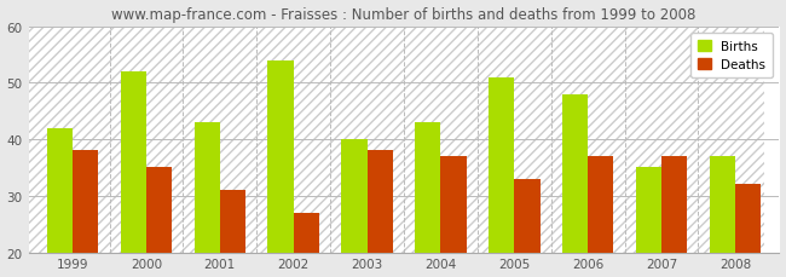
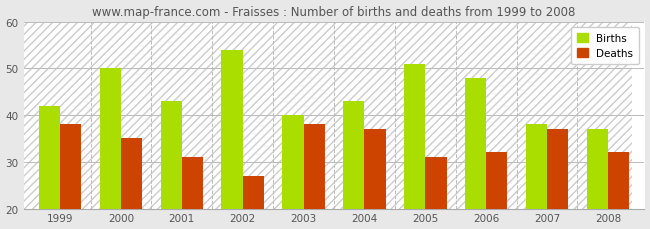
Births/2000: 52 -> 50
Deaths/2005: 33 -> 31
Deaths/2006: 37 -> 32
Births/2007: 35 -> 38
